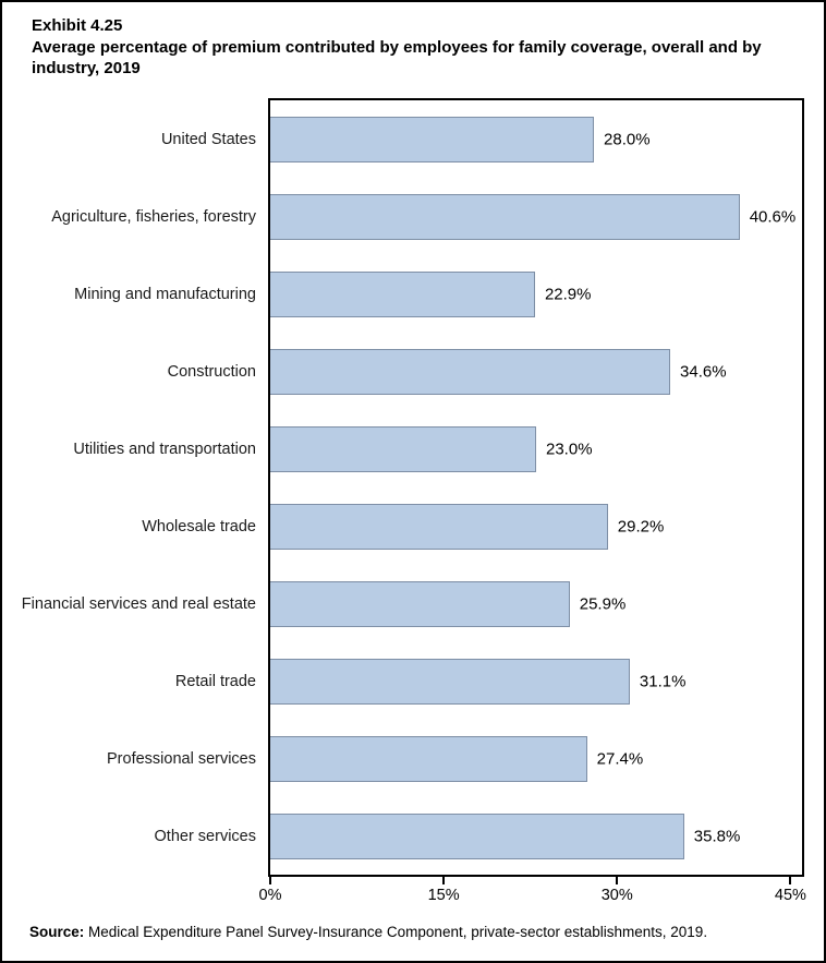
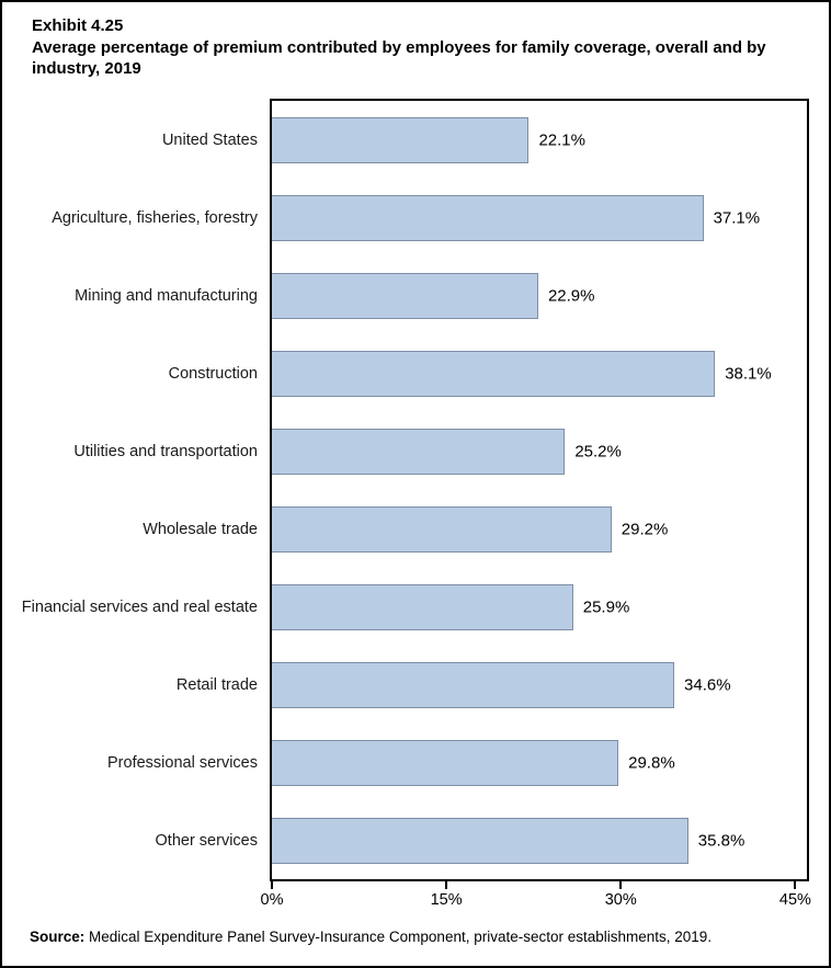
United States: 28.0% -> 22.1%
Agriculture, fisheries, forestry: 40.6% -> 37.1%
Construction: 34.6% -> 38.1%
Utilities and transportation: 23.0% -> 25.2%
Retail trade: 31.1% -> 34.6%
Professional services: 27.4% -> 29.8%
